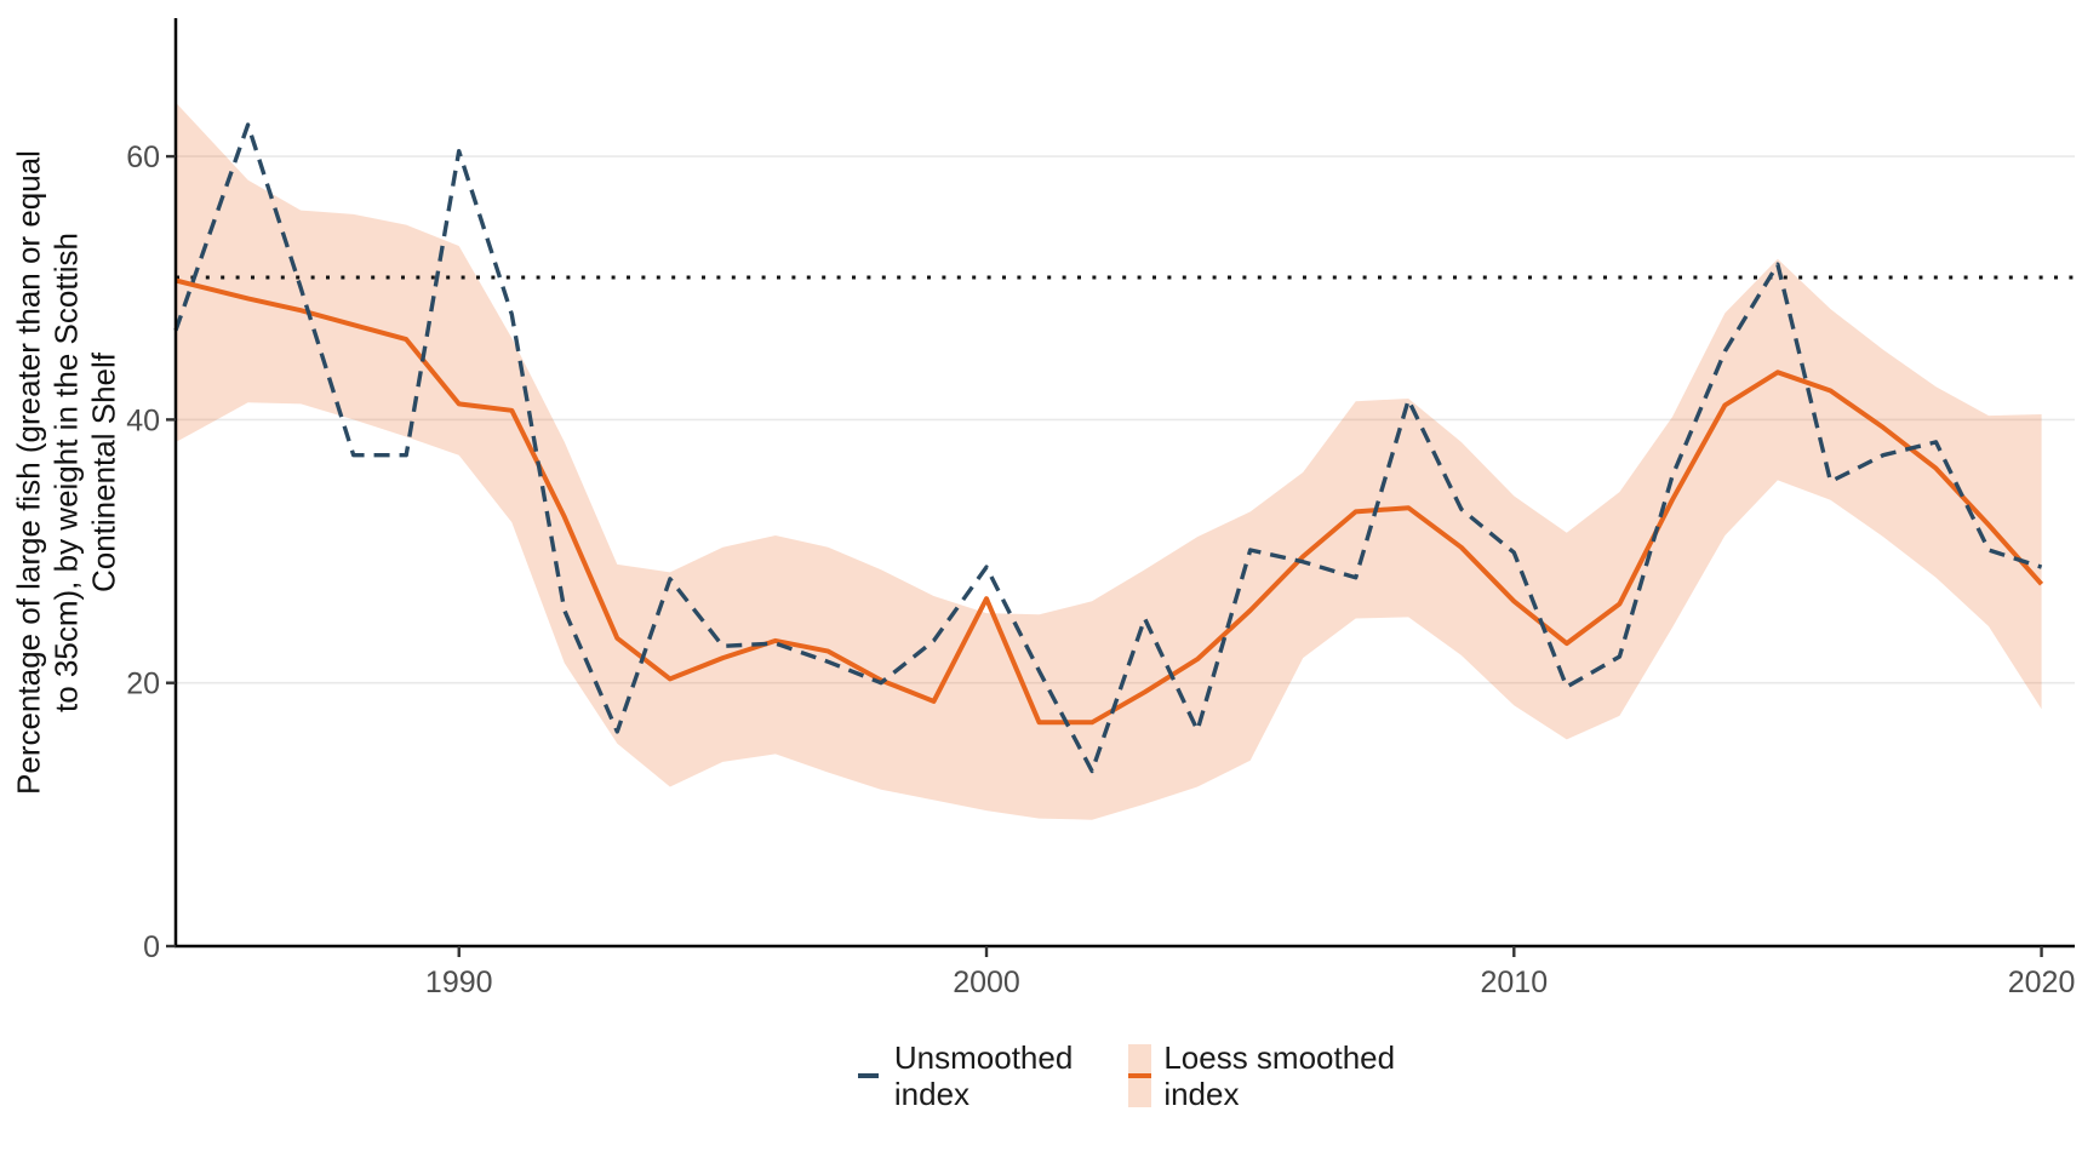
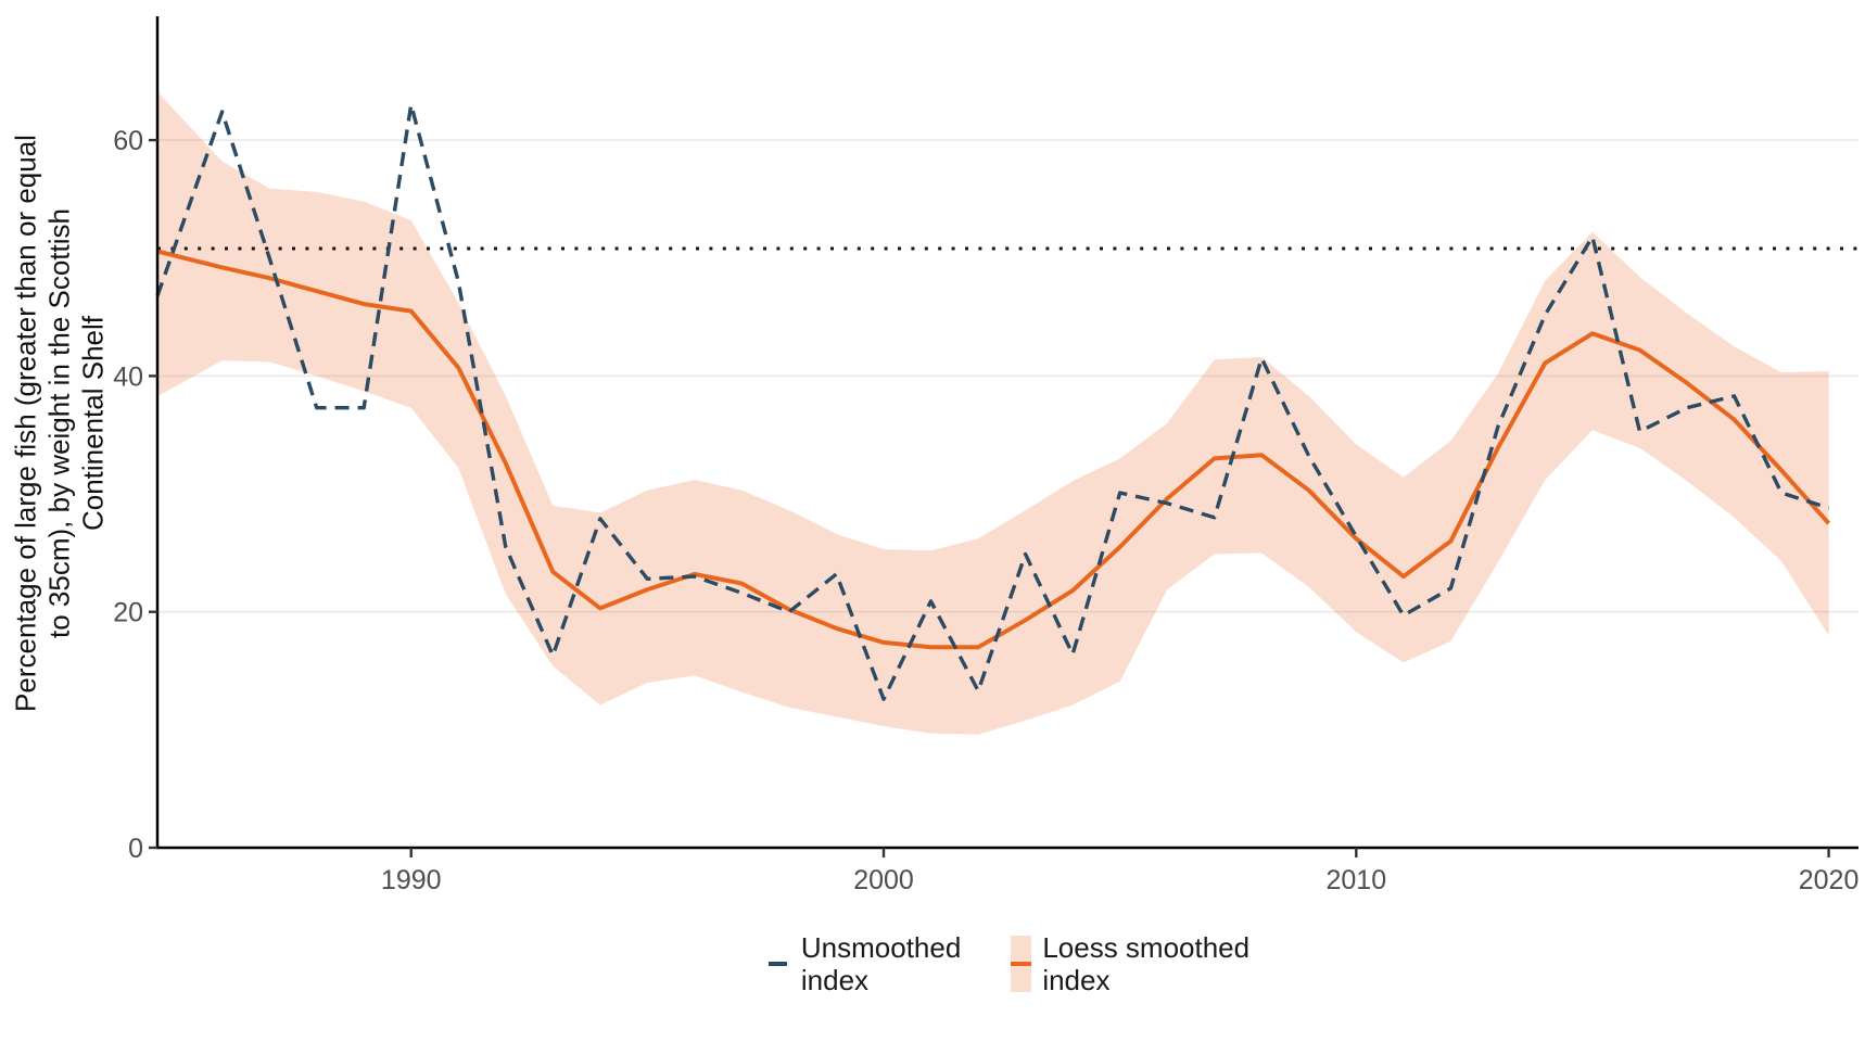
Unsmoothed index/1990: 60.4 -> 63.0
Loess smoothed index/1990: 41.2 -> 45.5
Unsmoothed index/2000: 28.8 -> 12.6
Loess smoothed index/2000: 26.4 -> 17.4
Unsmoothed index/2010: 29.9 -> 26.4
